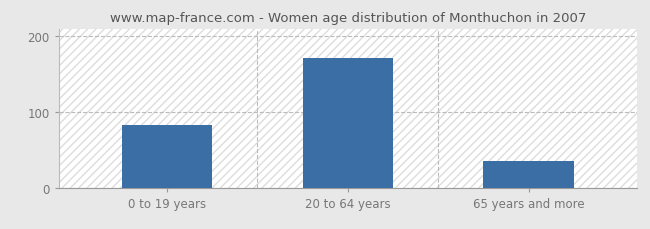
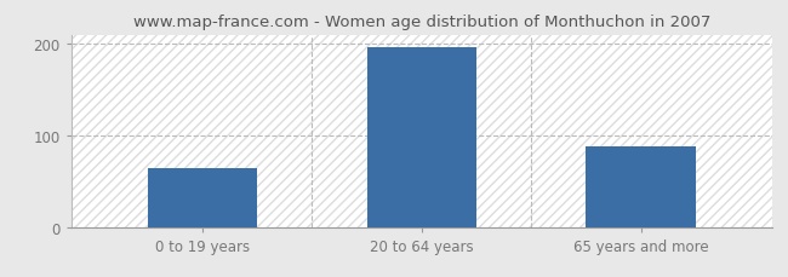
0 to 19 years: 83 -> 64
20 to 64 years: 172 -> 196
65 years and more: 35 -> 88
